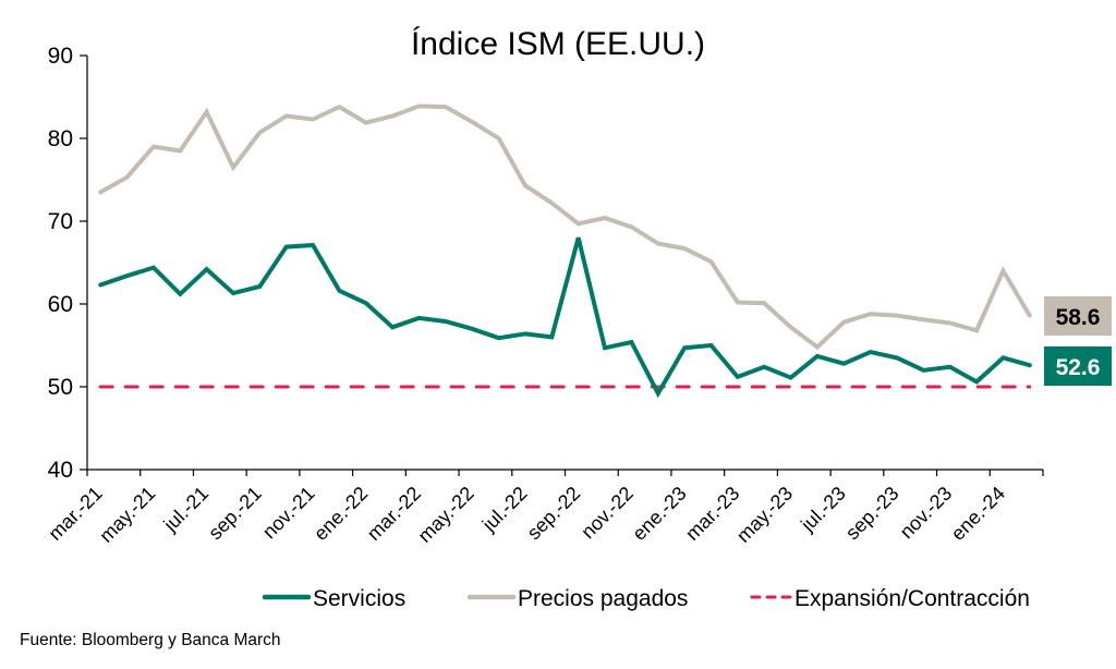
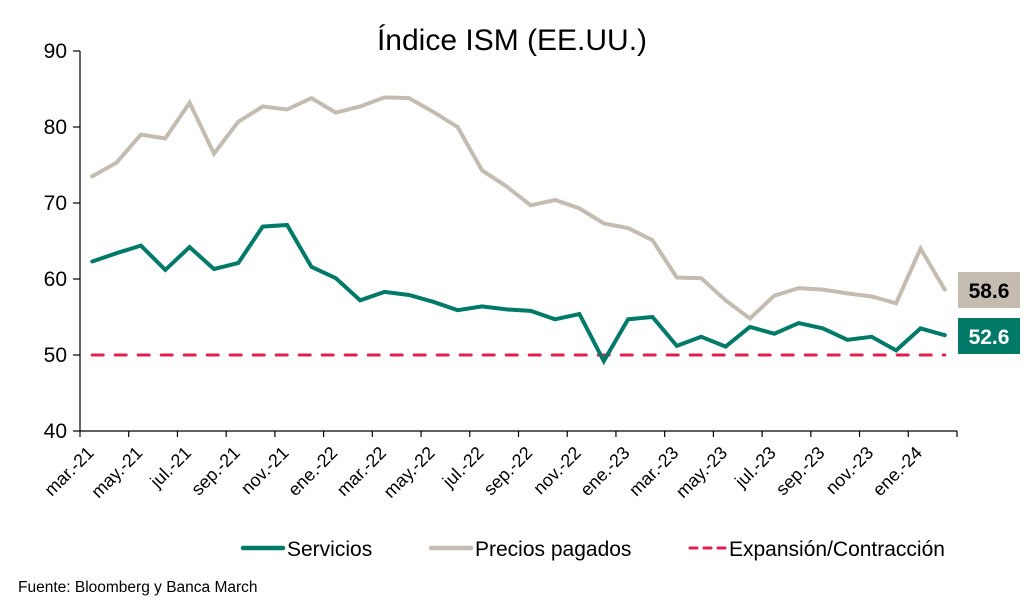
Servicios/sep.-22: 68 -> 56
